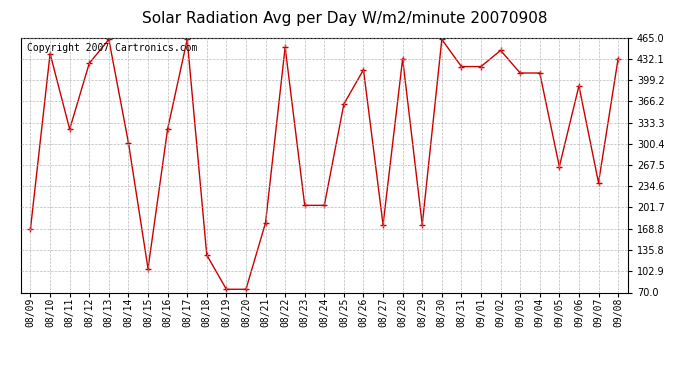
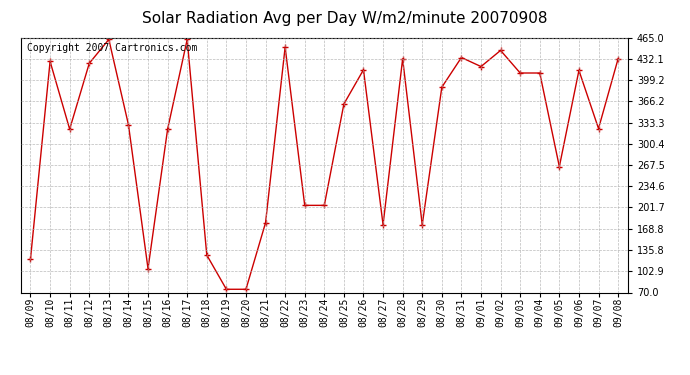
08/09: 169 -> 122
08/10: 440 -> 428
08/14: 302 -> 330
08/30: 462 -> 388
08/31: 420 -> 434
09/06: 390 -> 414
09/07: 240 -> 324
